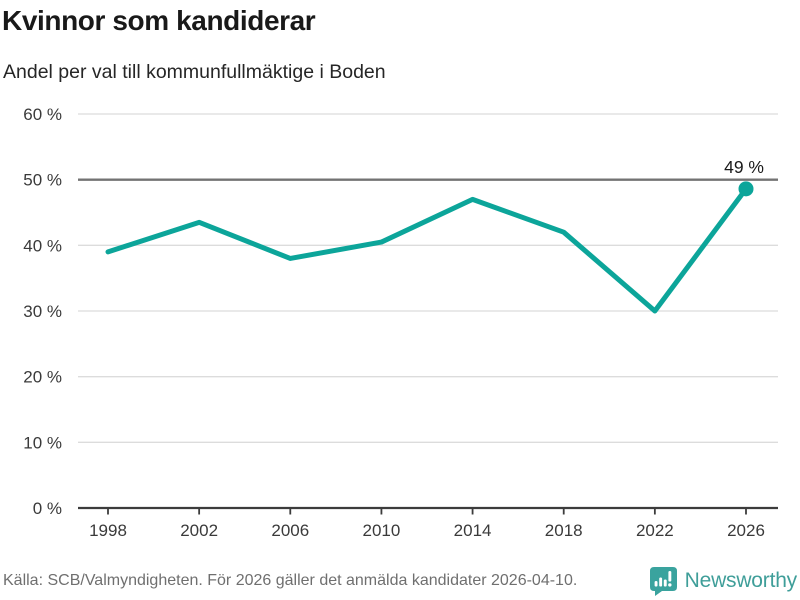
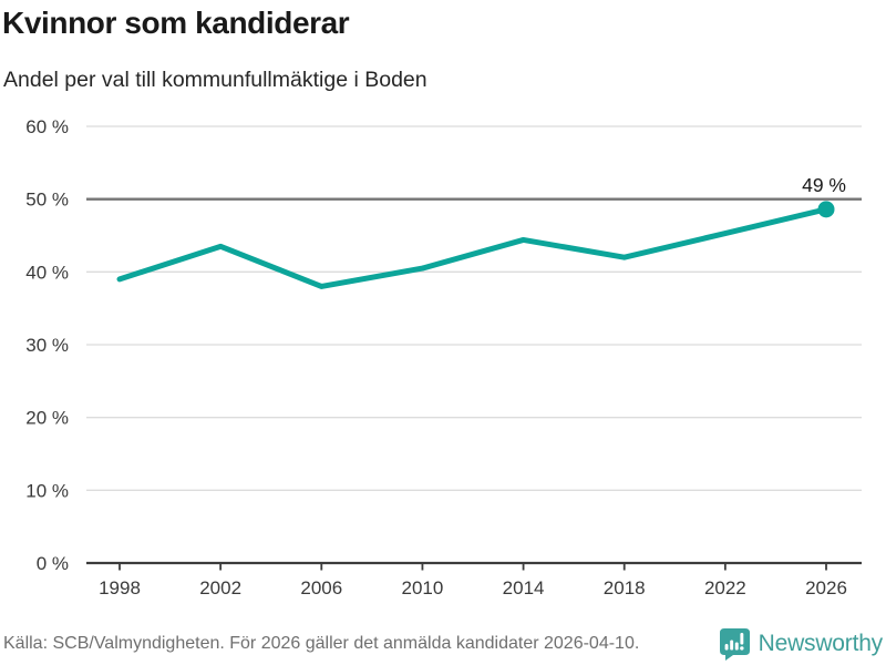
2014: 47% -> 44%
2022: 30% -> 45%
